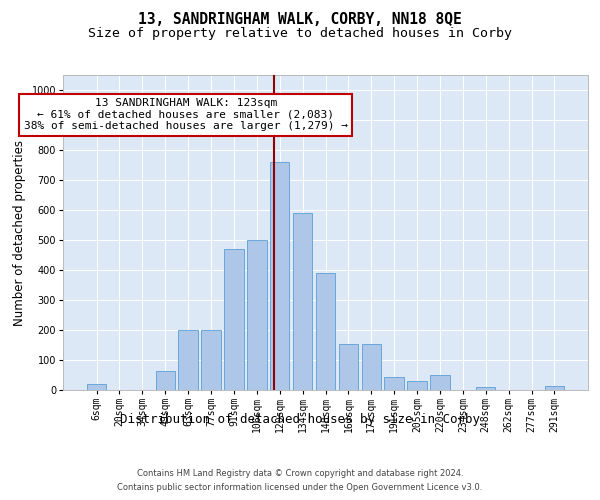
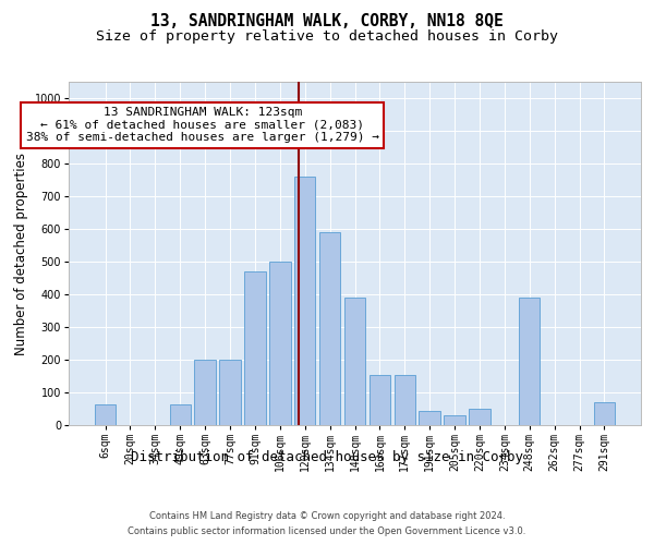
6sqm: 20 -> 65
248sqm: 10 -> 390
291sqm: 15 -> 70
